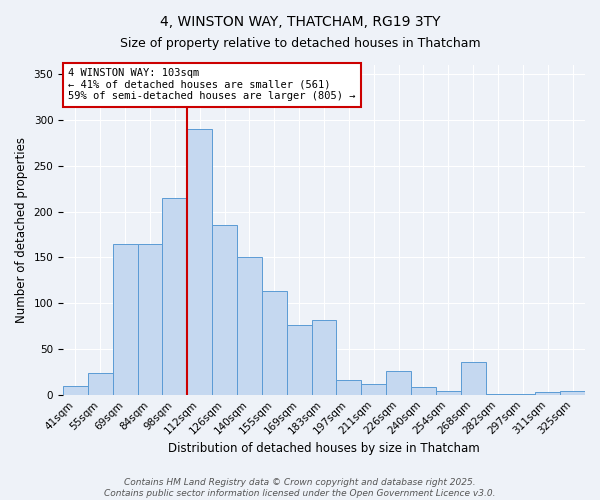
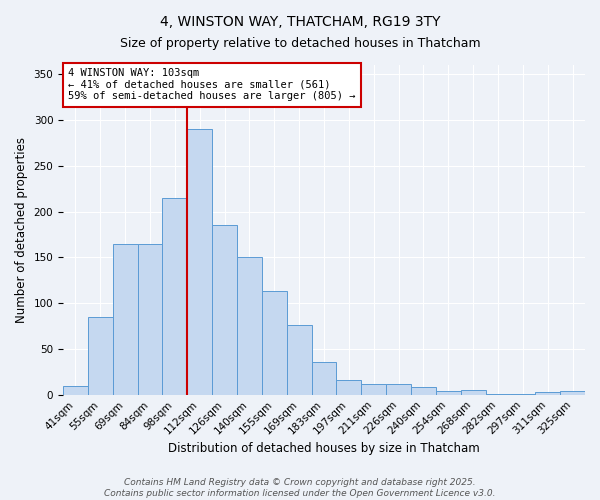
55sqm: 24 -> 85
183sqm: 82 -> 36
226sqm: 26 -> 12
268sqm: 36 -> 5
